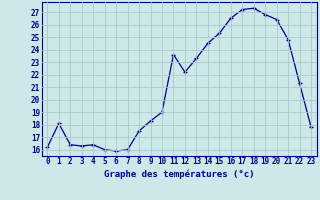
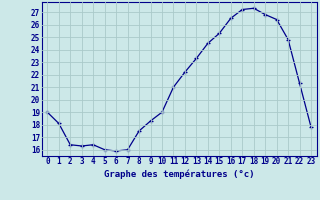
0: 16.2 -> 19.0
11: 23.6 -> 21.0
